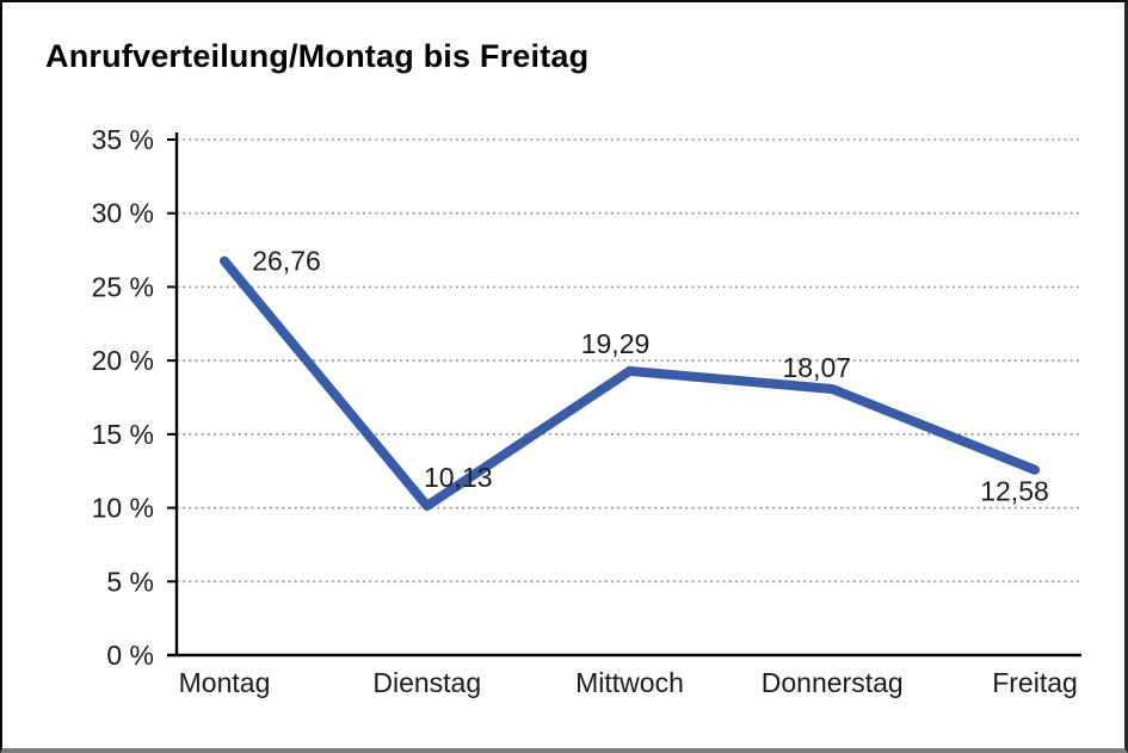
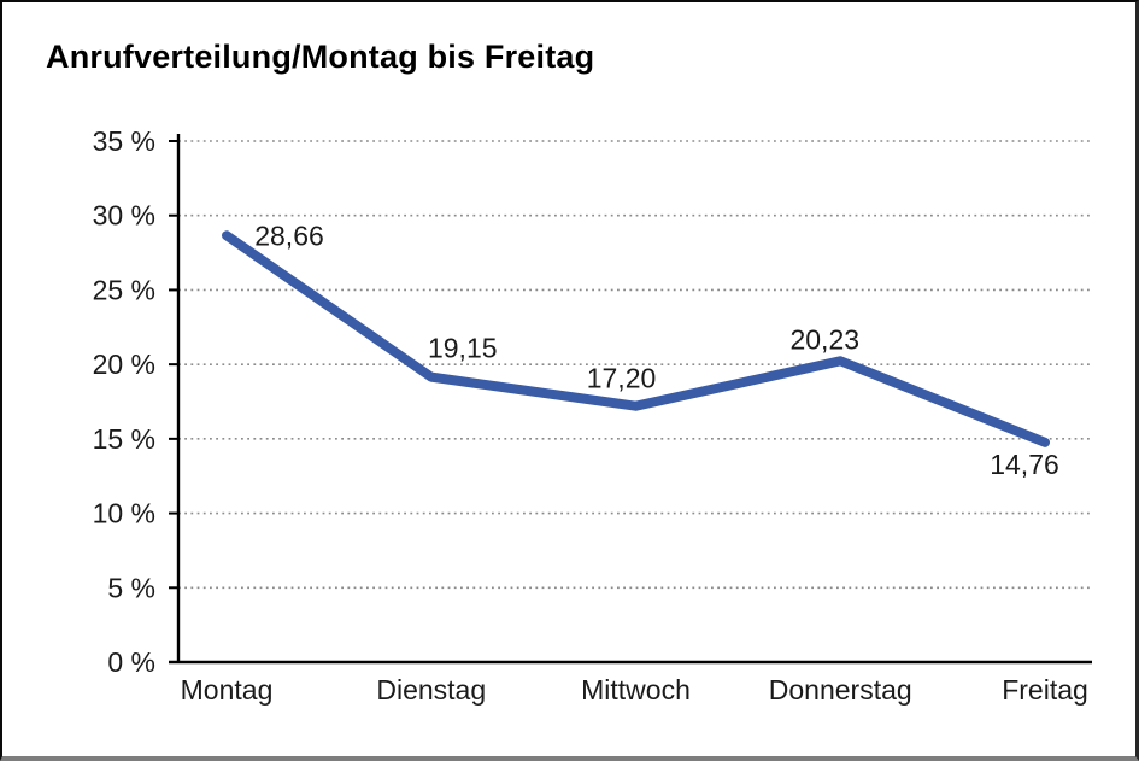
Montag: 26,76 -> 28,66
Dienstag: 10,13 -> 19,15
Mittwoch: 19,29 -> 17,20
Donnerstag: 18,07 -> 20,23
Freitag: 12,58 -> 14,76
